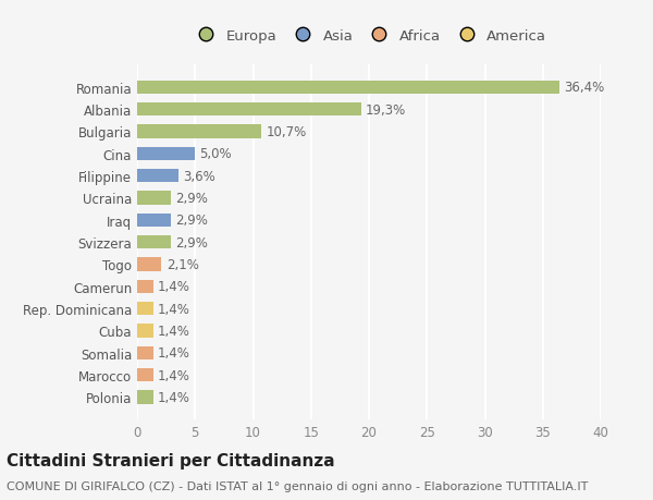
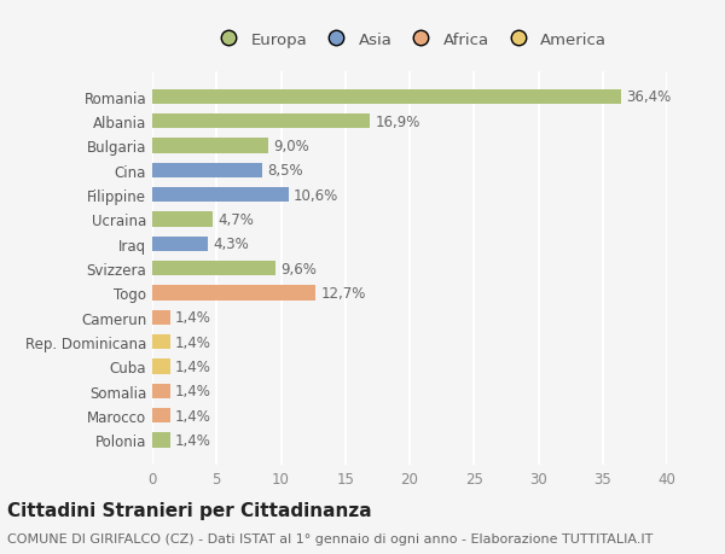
Albania: 19,3% -> 16,9%
Bulgaria: 10,7% -> 9,0%
Cina: 5,0% -> 8,5%
Filippine: 3,6% -> 10,6%
Ucraina: 2,9% -> 4,7%
Iraq: 2,9% -> 4,3%
Svizzera: 2,9% -> 9,6%
Togo: 2,1% -> 12,7%
